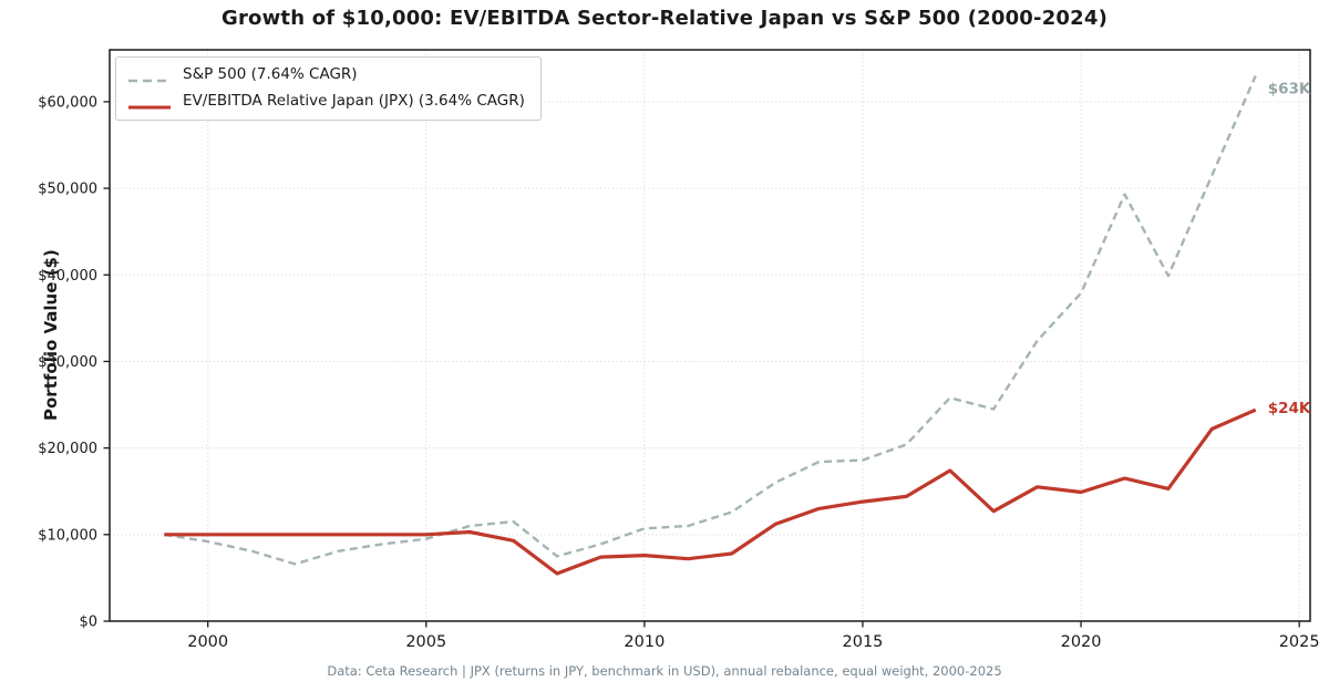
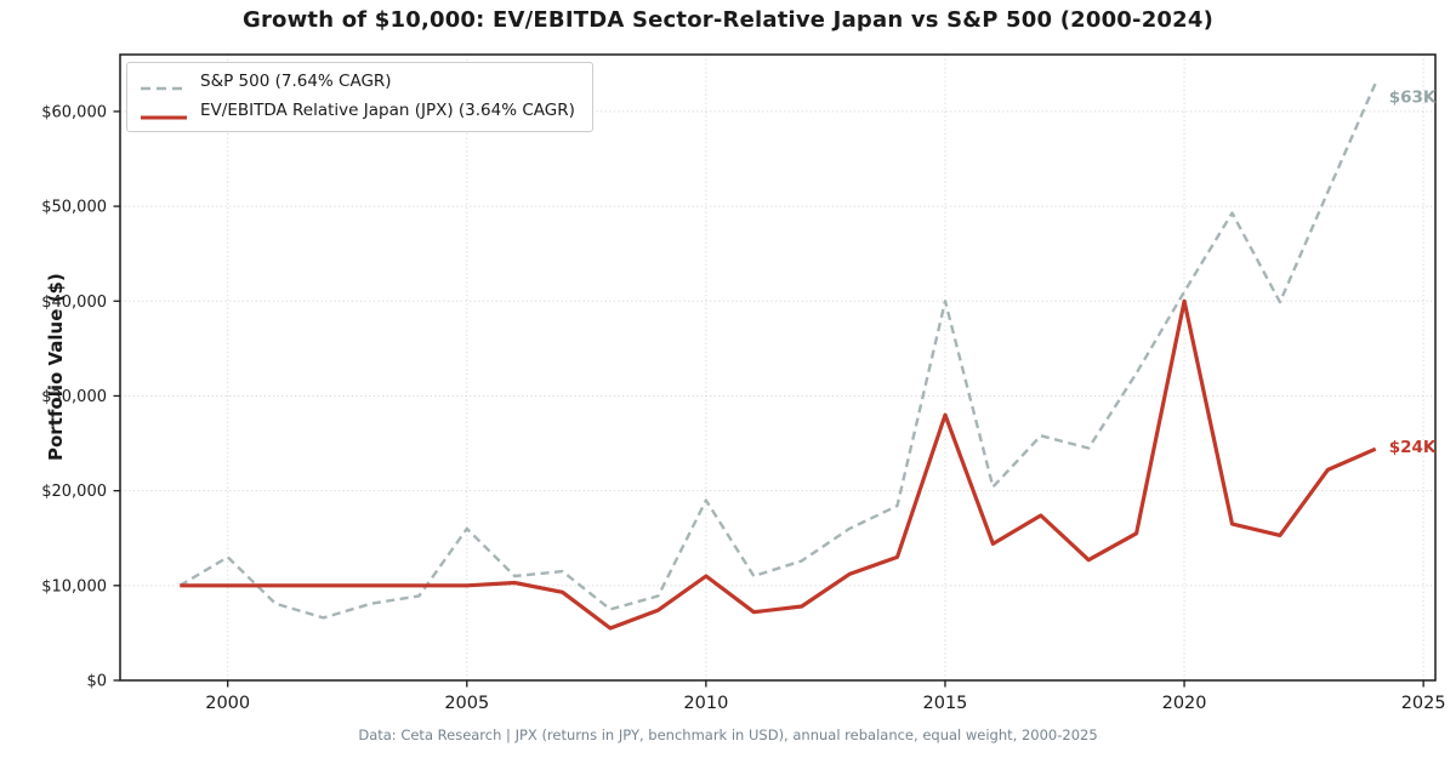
S&P 500 (7.64% CAGR)/2000: $9000 -> $13000
S&P 500 (7.64% CAGR)/2005: $10000 -> $16000
S&P 500 (7.64% CAGR)/2010: $11000 -> $19000
EV/EBITDA Relative Japan (JPX) (3.64% CAGR)/2010: $8000 -> $11000
S&P 500 (7.64% CAGR)/2015: $19000 -> $40000
EV/EBITDA Relative Japan (JPX) (3.64% CAGR)/2015: $14000 -> $28000
S&P 500 (7.64% CAGR)/2020: $38000 -> $41000
EV/EBITDA Relative Japan (JPX) (3.64% CAGR)/2020: $15000 -> $40000
